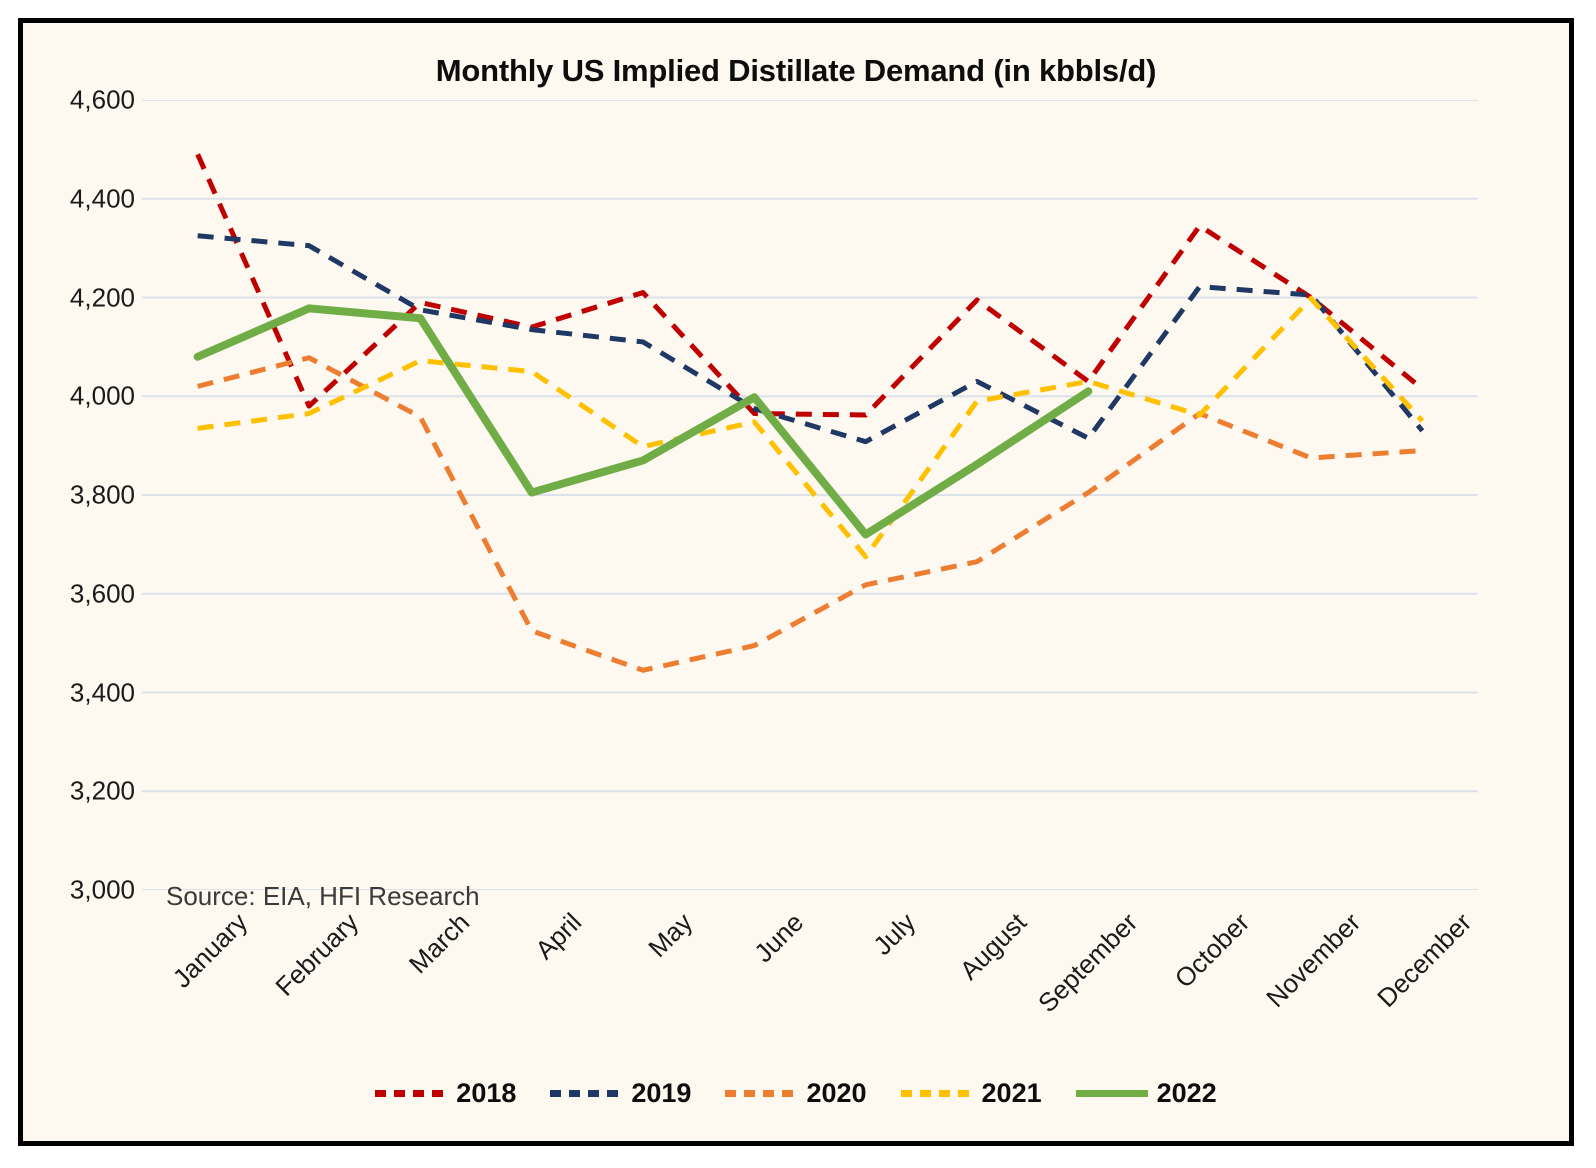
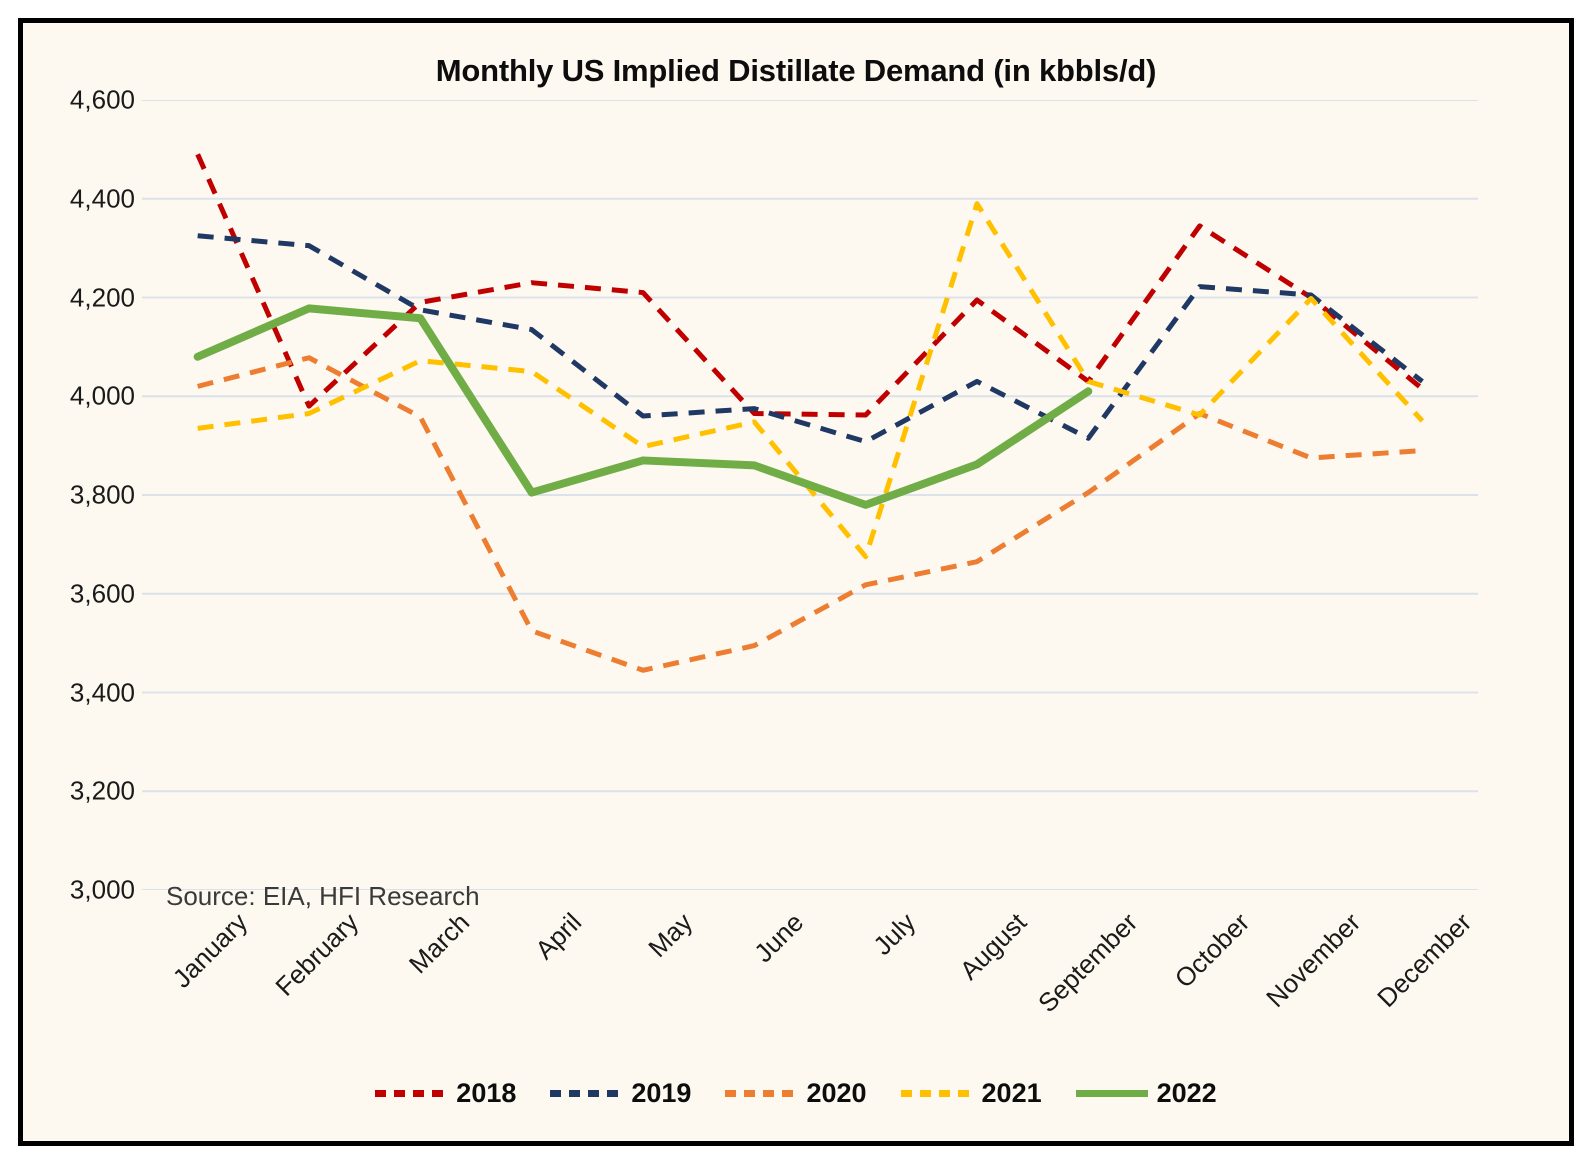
2018/April: 4140 -> 4230
2019/May: 4110 -> 3960
2022/June: 4000 -> 3860
2022/July: 3720 -> 3780
2021/August: 3990 -> 4390
2019/December: 3930 -> 4030
